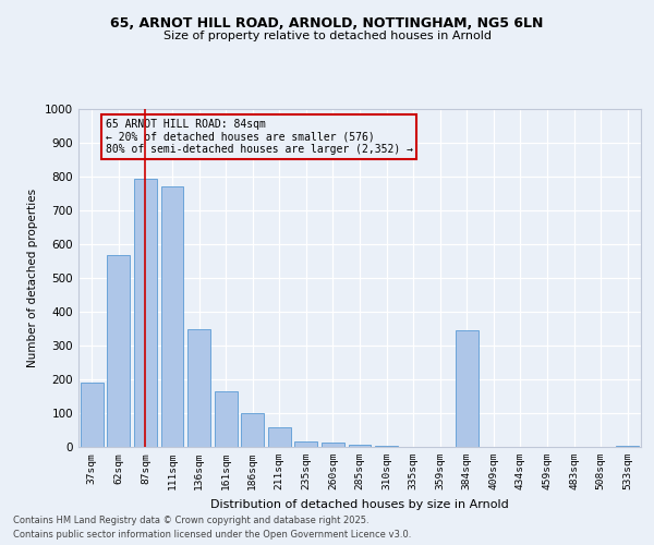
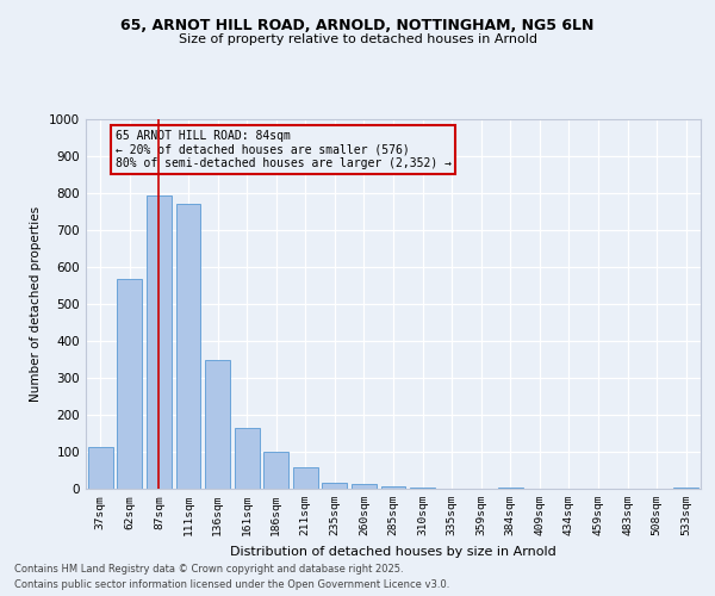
37sqm: 190 -> 112
384sqm: 345 -> 3
